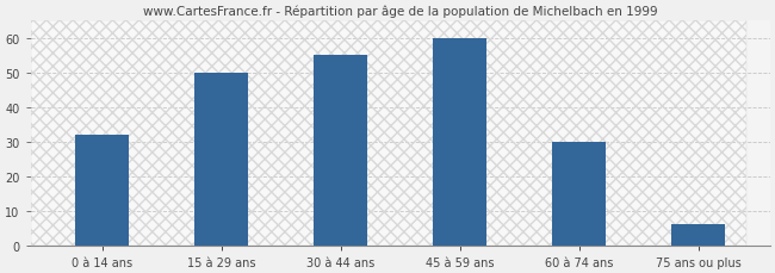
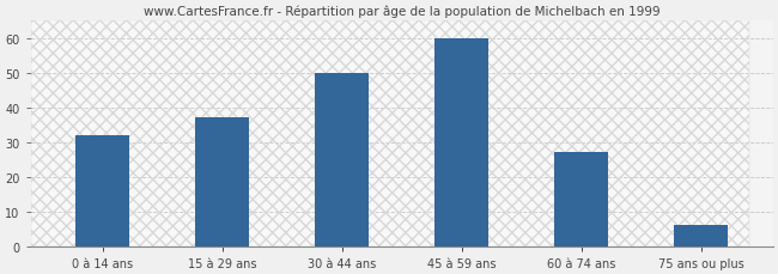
15 à 29 ans: 50 -> 37
30 à 44 ans: 55 -> 50
60 à 74 ans: 30 -> 27
